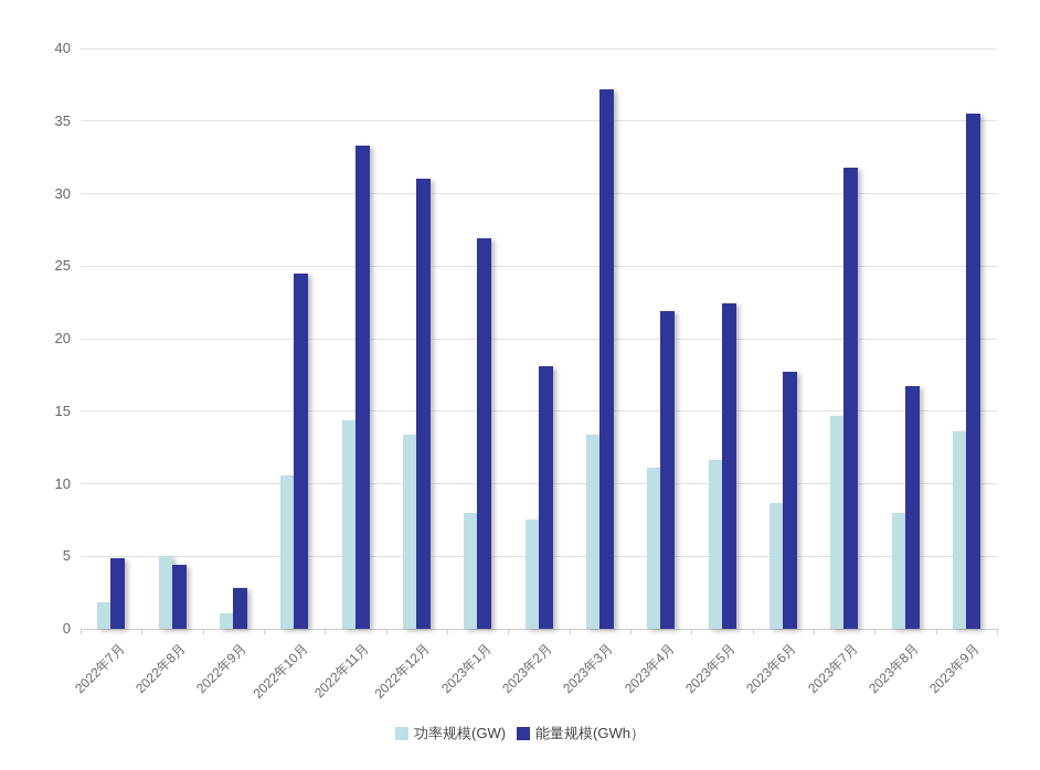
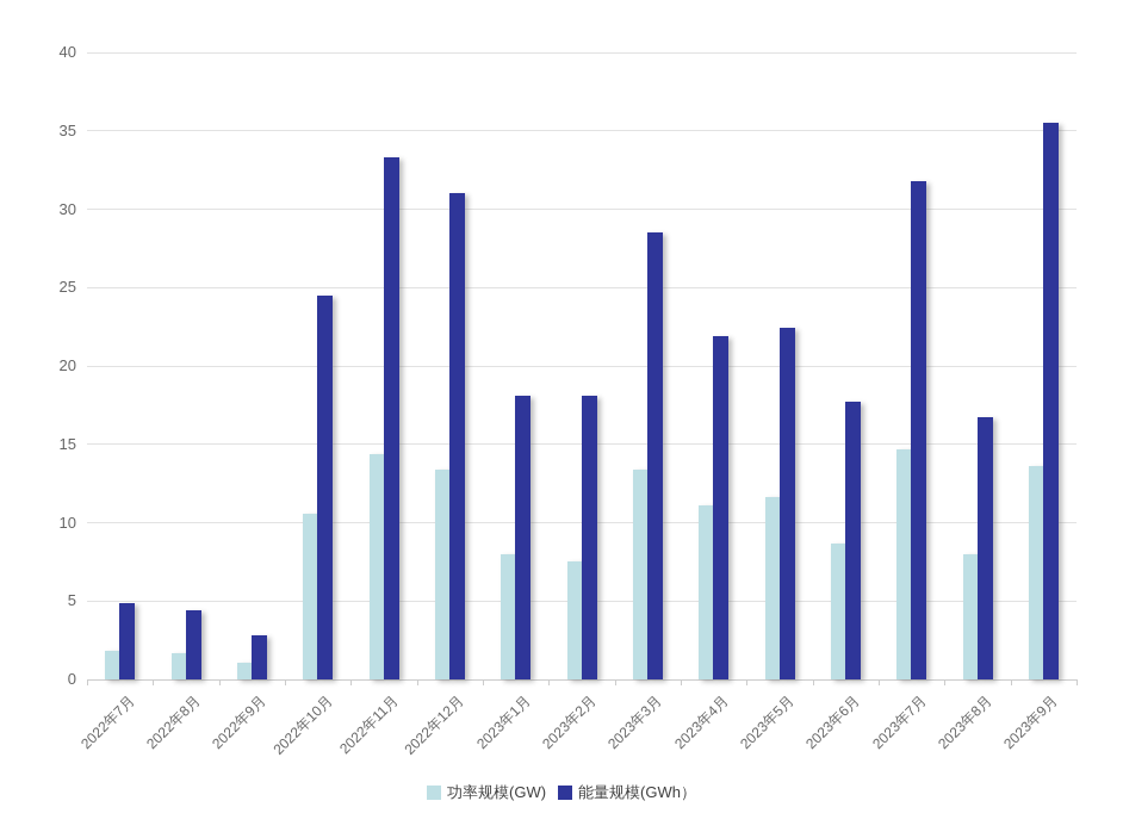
功率规模(GW)/2022年8月: 5.0 -> 1.7
能量规模(GWh）/2023年1月: 26.9 -> 18.1
能量规模(GWh）/2023年3月: 37.2 -> 28.5
